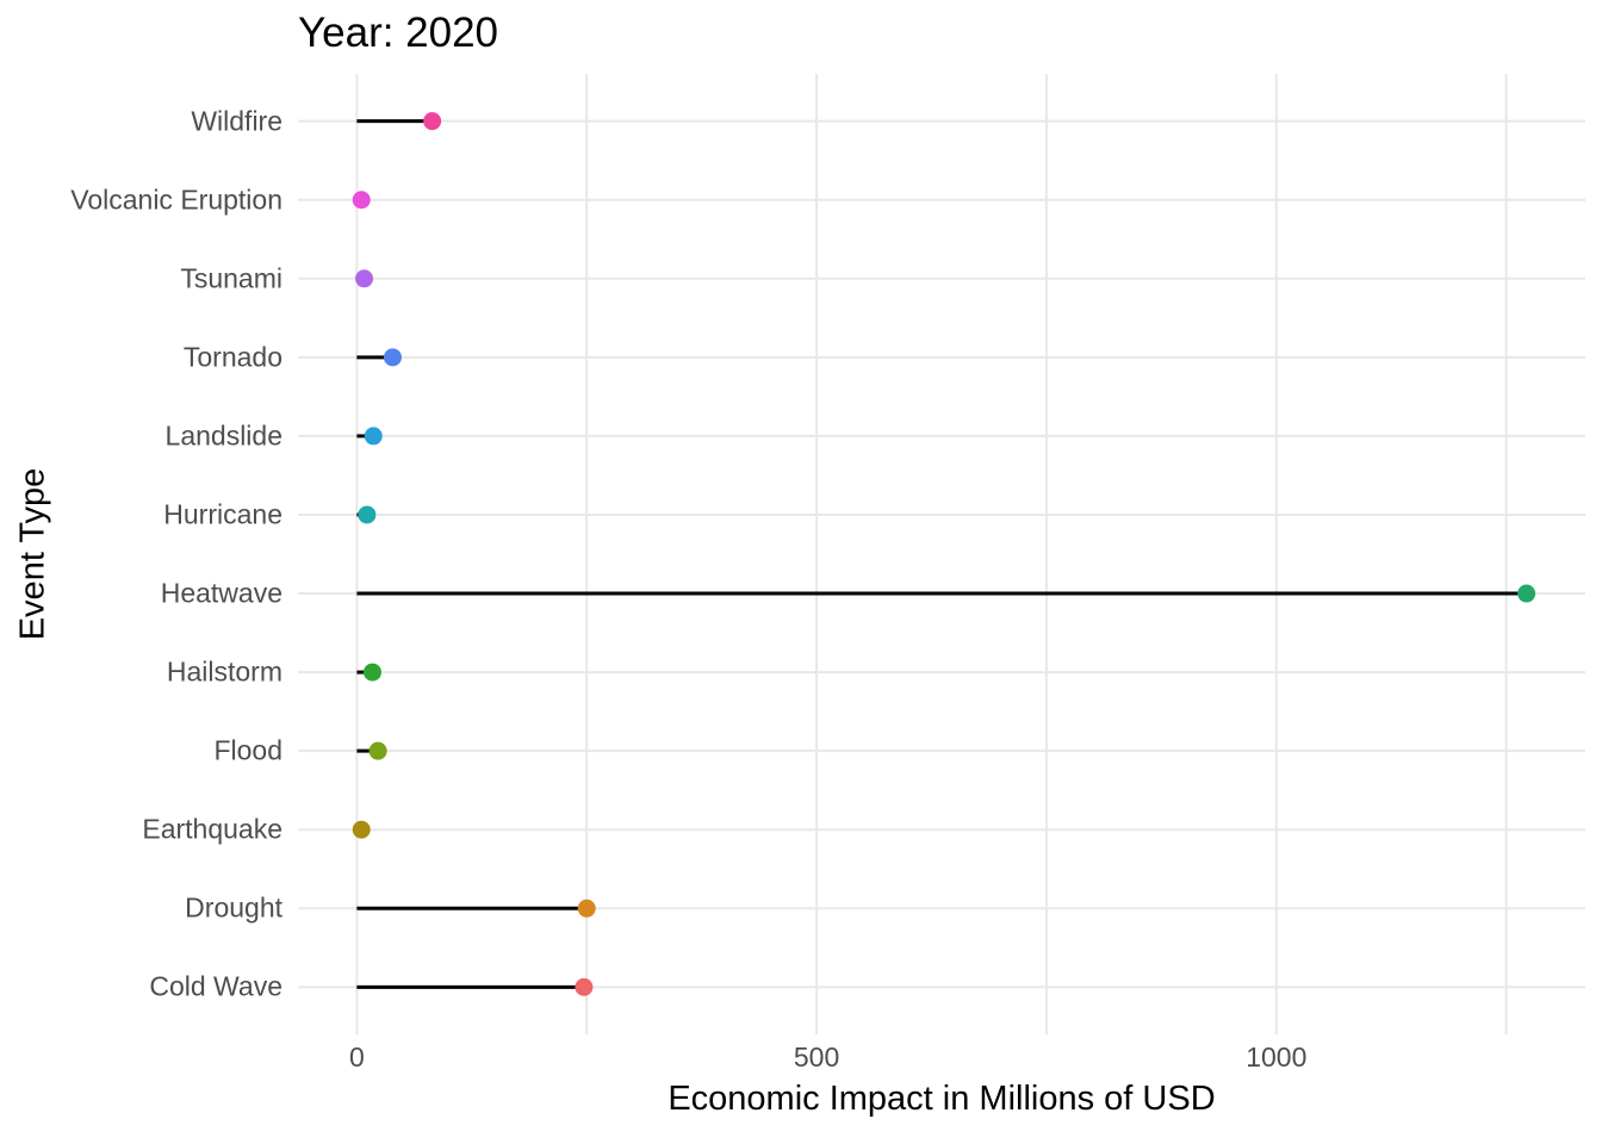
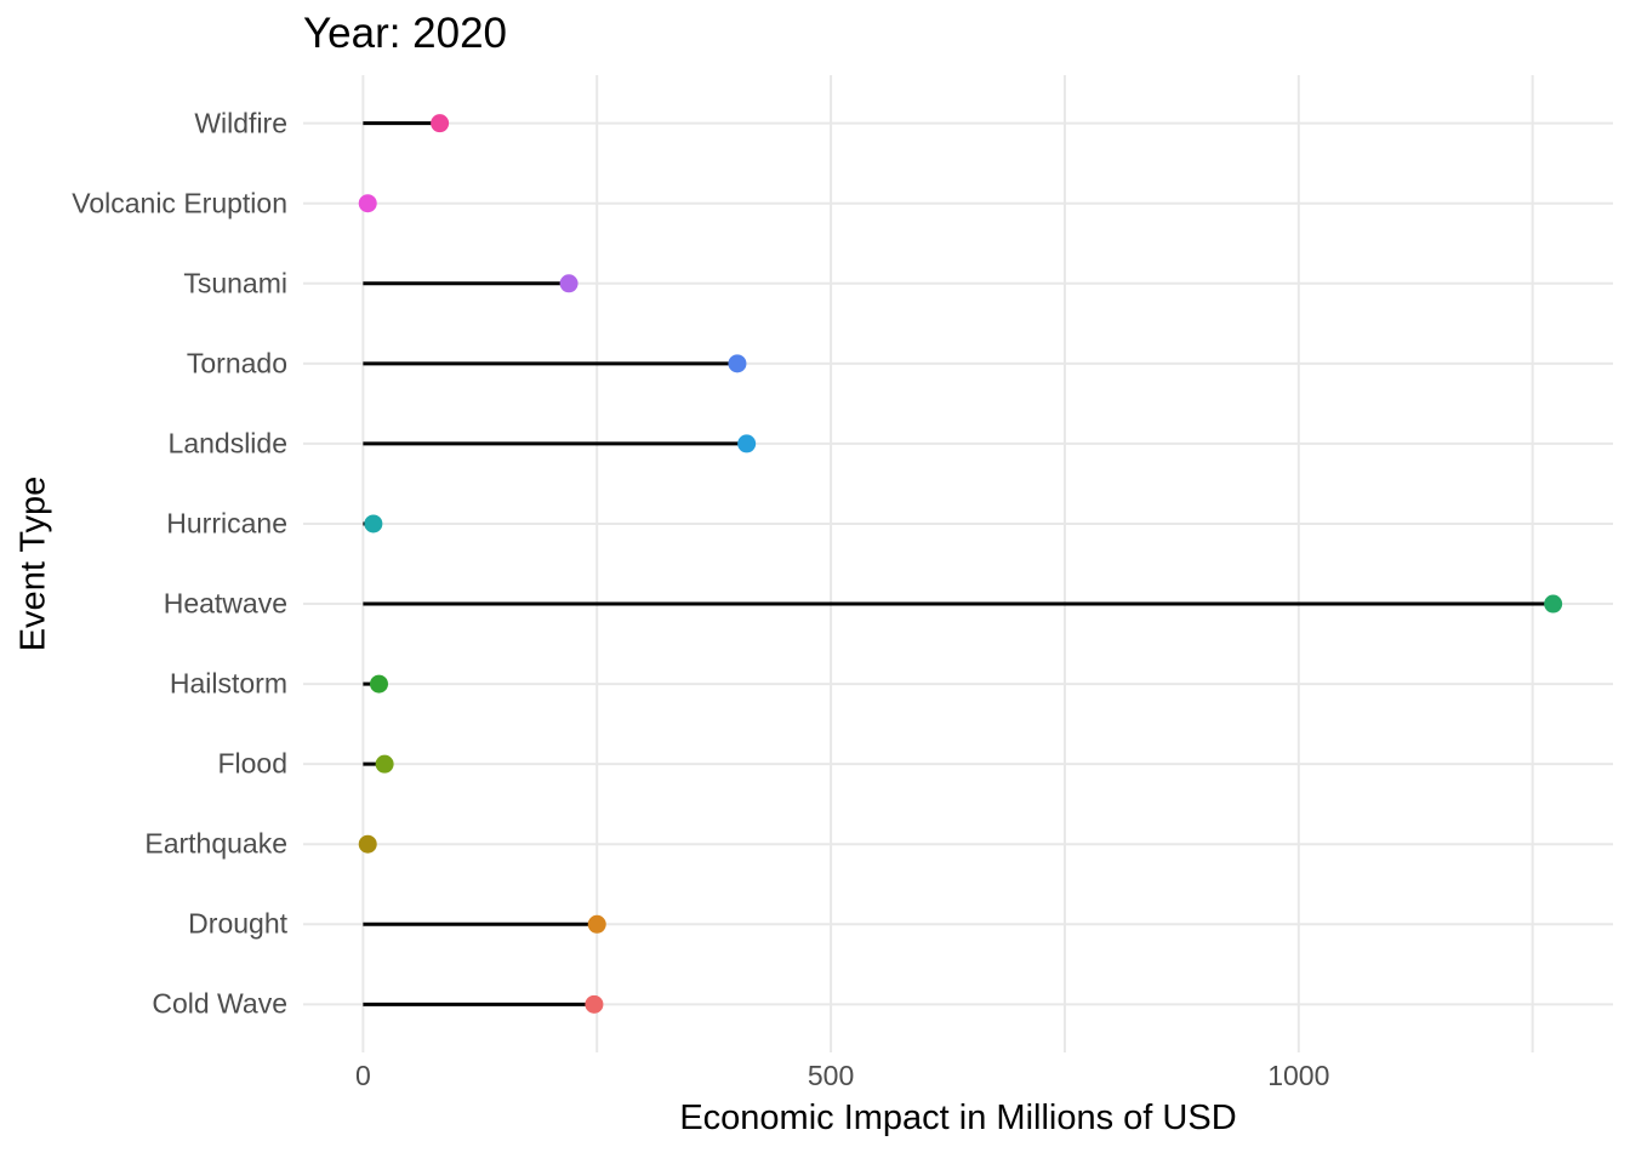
Tsunami: 10 -> 220
Tornado: 40 -> 400
Landslide: 20 -> 410
